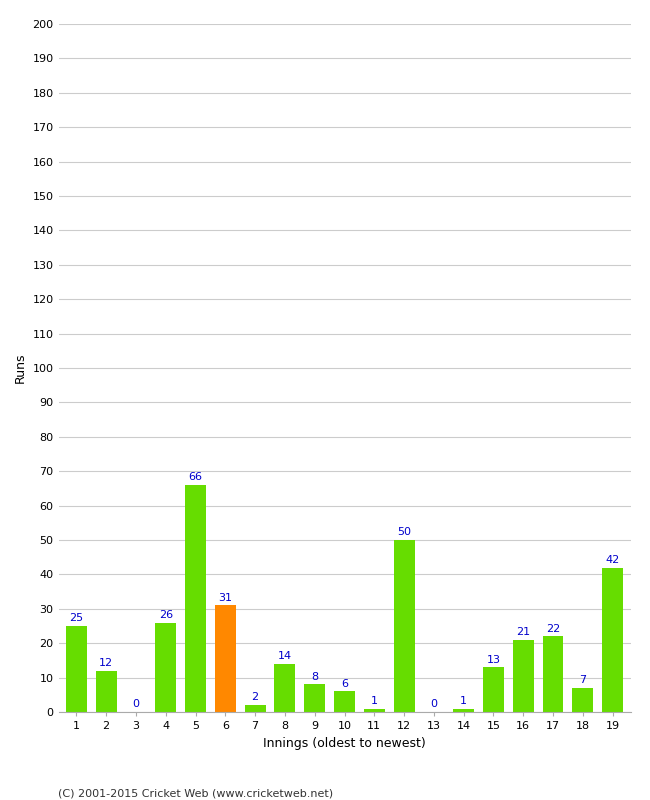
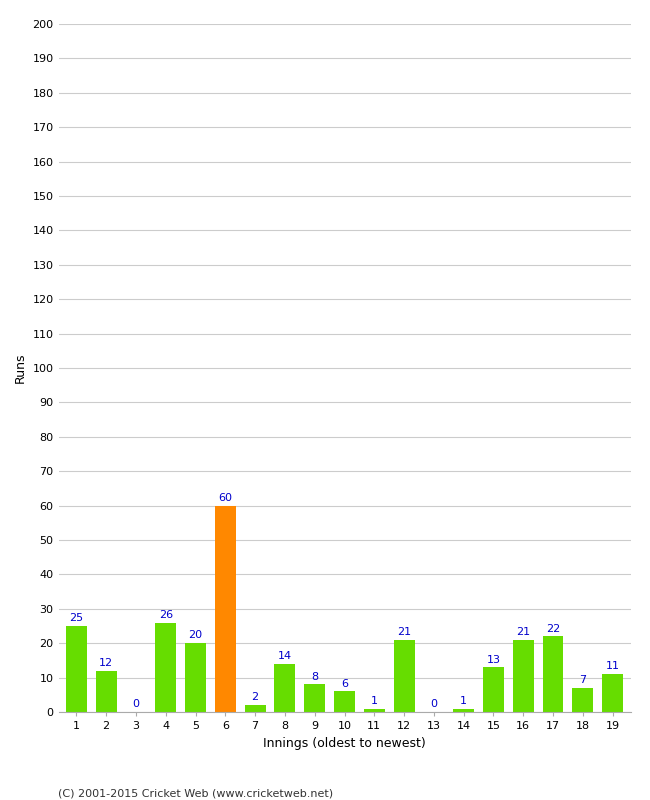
5: 66 -> 20
6: 31 -> 60
12: 50 -> 21
19: 42 -> 11
